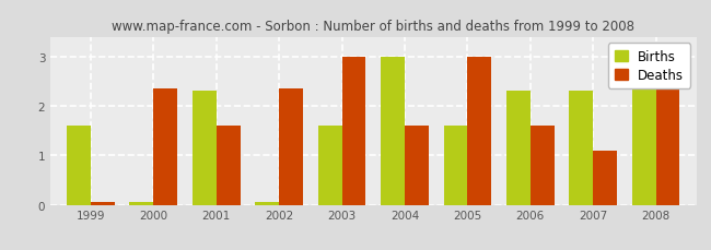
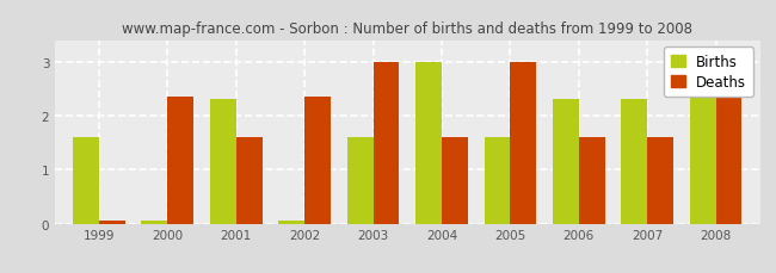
Deaths/2007: 1.10 -> 1.60
